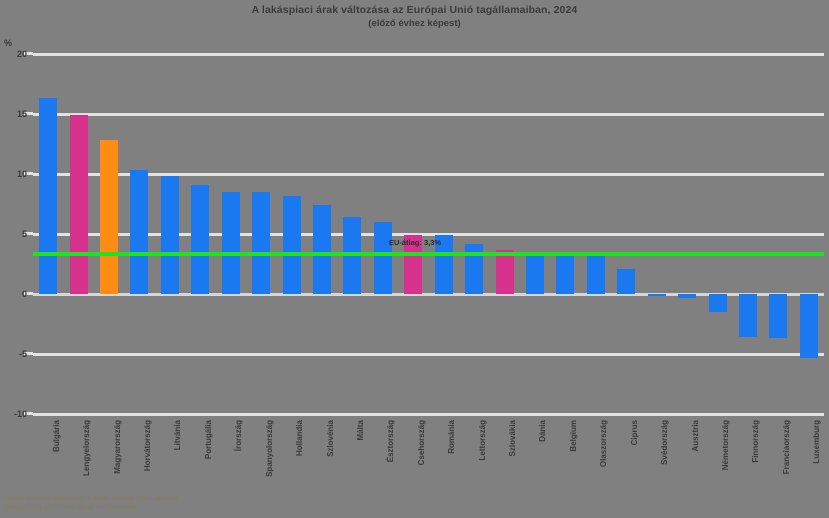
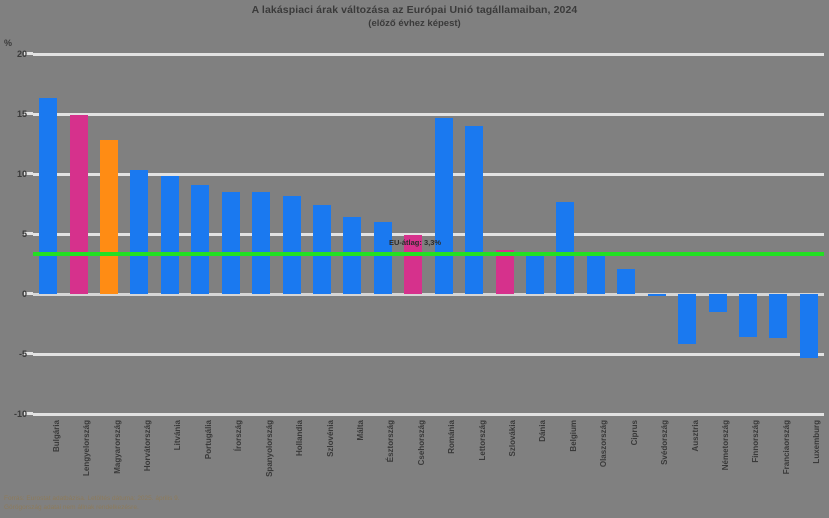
Románia: 4.9 -> 14.7
Lettország: 4.2 -> 14.0
Belgium: 3.2 -> 7.7
Ausztria: -0.3 -> -4.2
